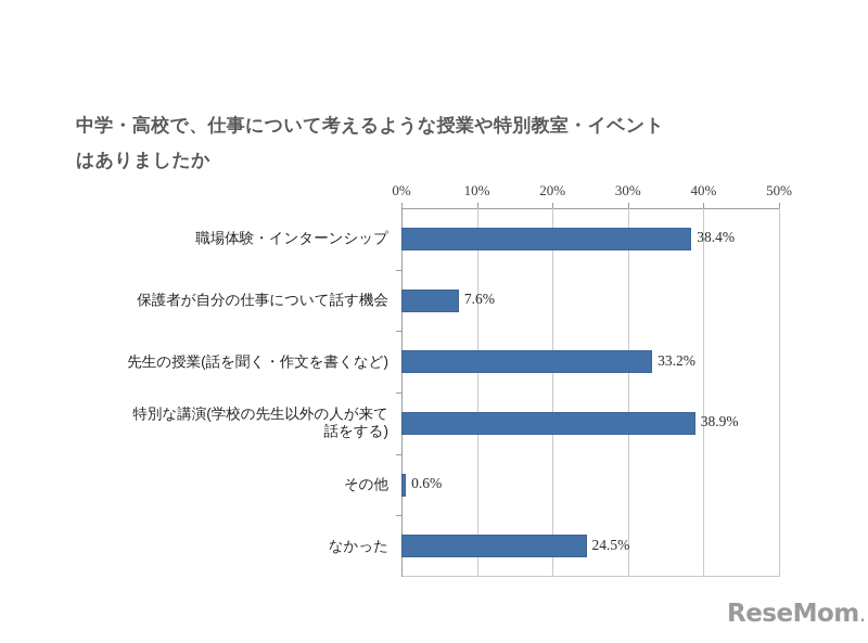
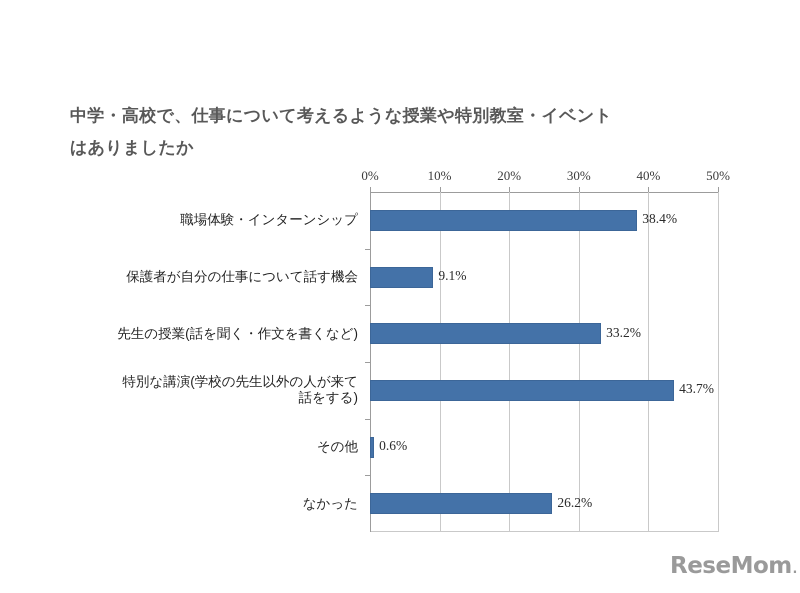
保護者が自分の仕事について話す機会: 7.6% -> 9.1%
特別な講演(学校の先生以外の人が来て 話をする): 38.9% -> 43.7%
なかった: 24.5% -> 26.2%
